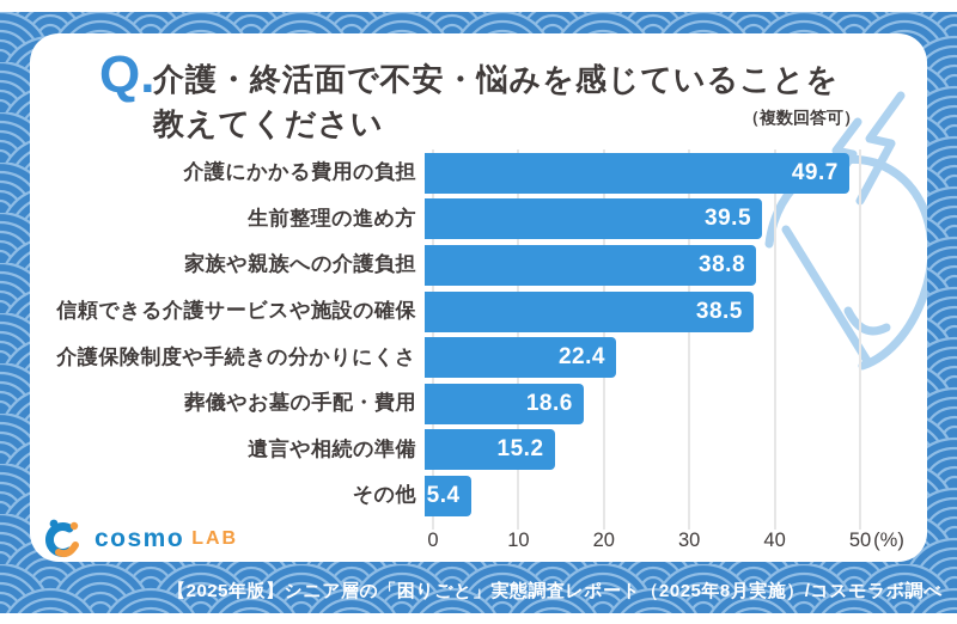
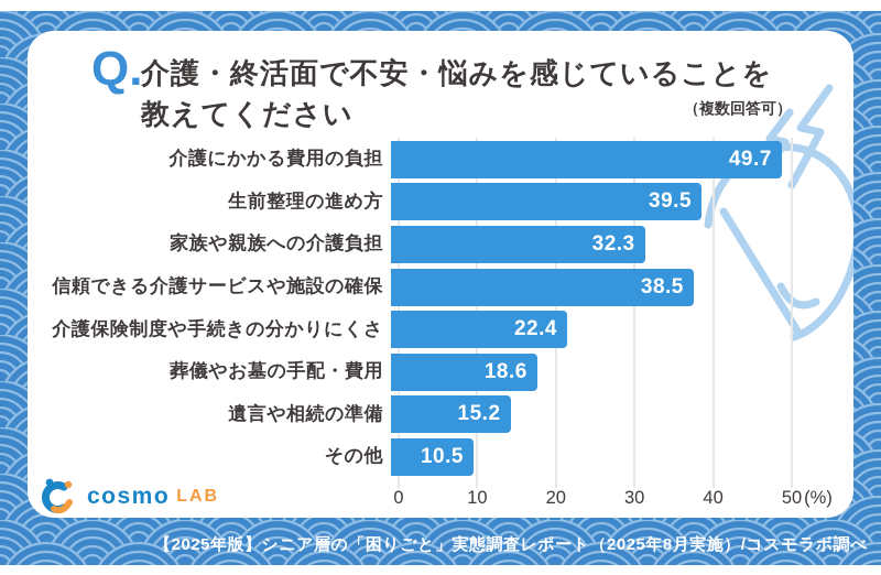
家族や親族への介護負担: 38.8 -> 32.3
その他: 5.4 -> 10.5
